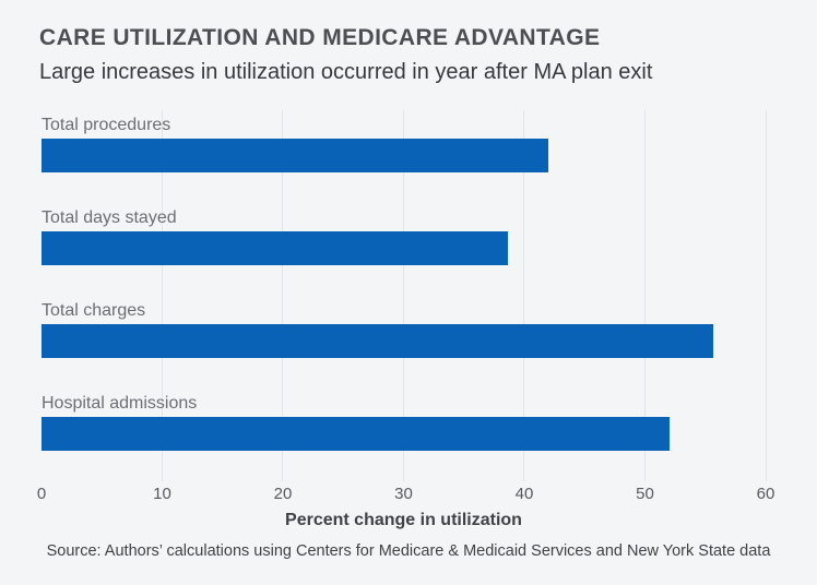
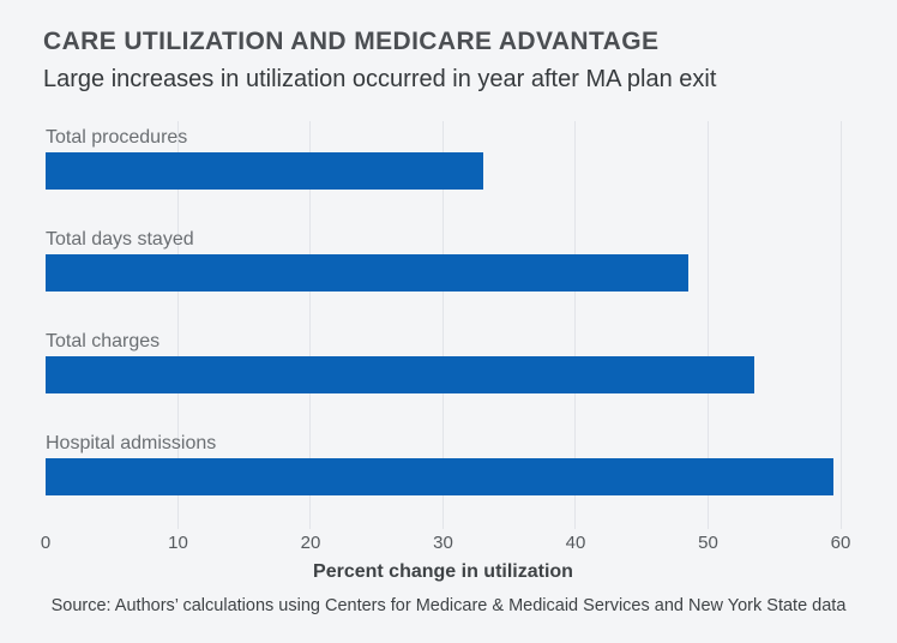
Total procedures: 42.0 -> 33.0
Total days stayed: 38.6 -> 48.5
Total charges: 55.7 -> 53.5
Hospital admissions: 52.0 -> 59.5
